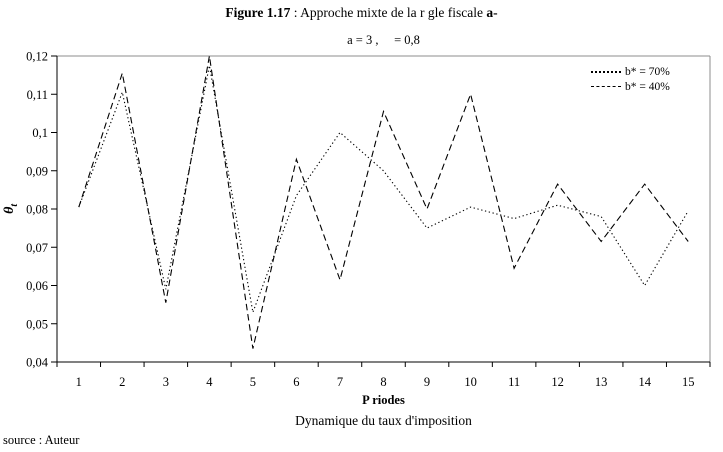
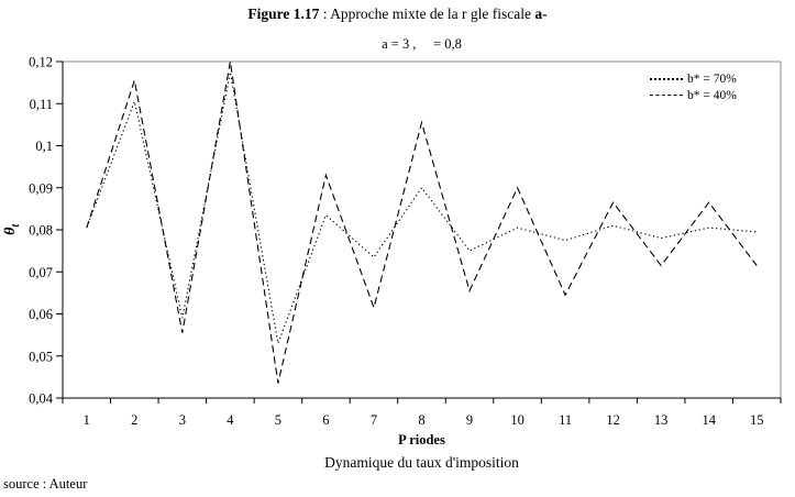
b* = 70%/7: 0,10 -> 0,07
b* = 40%/9: 0,08 -> 0,07
b* = 40%/10: 0,11 -> 0,09
b* = 70%/14: 0,06 -> 0,08
